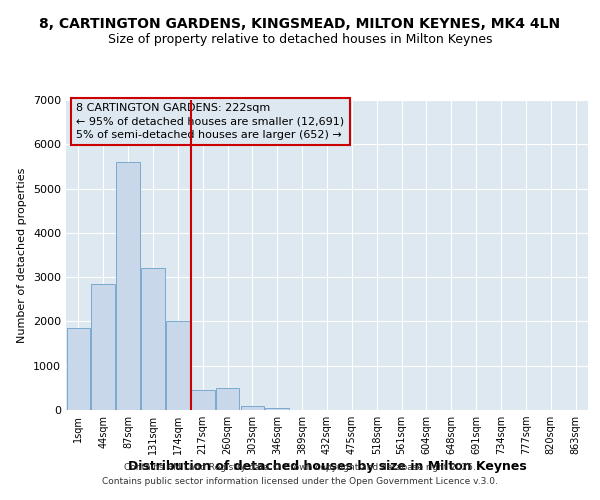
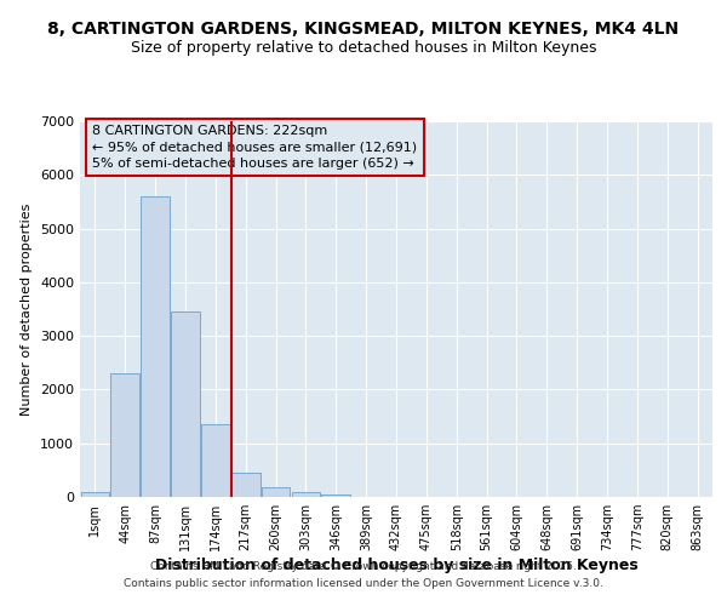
1sqm: 1850 -> 100
44sqm: 2850 -> 2300
131sqm: 3200 -> 3450
174sqm: 2000 -> 1350
260sqm: 500 -> 180
